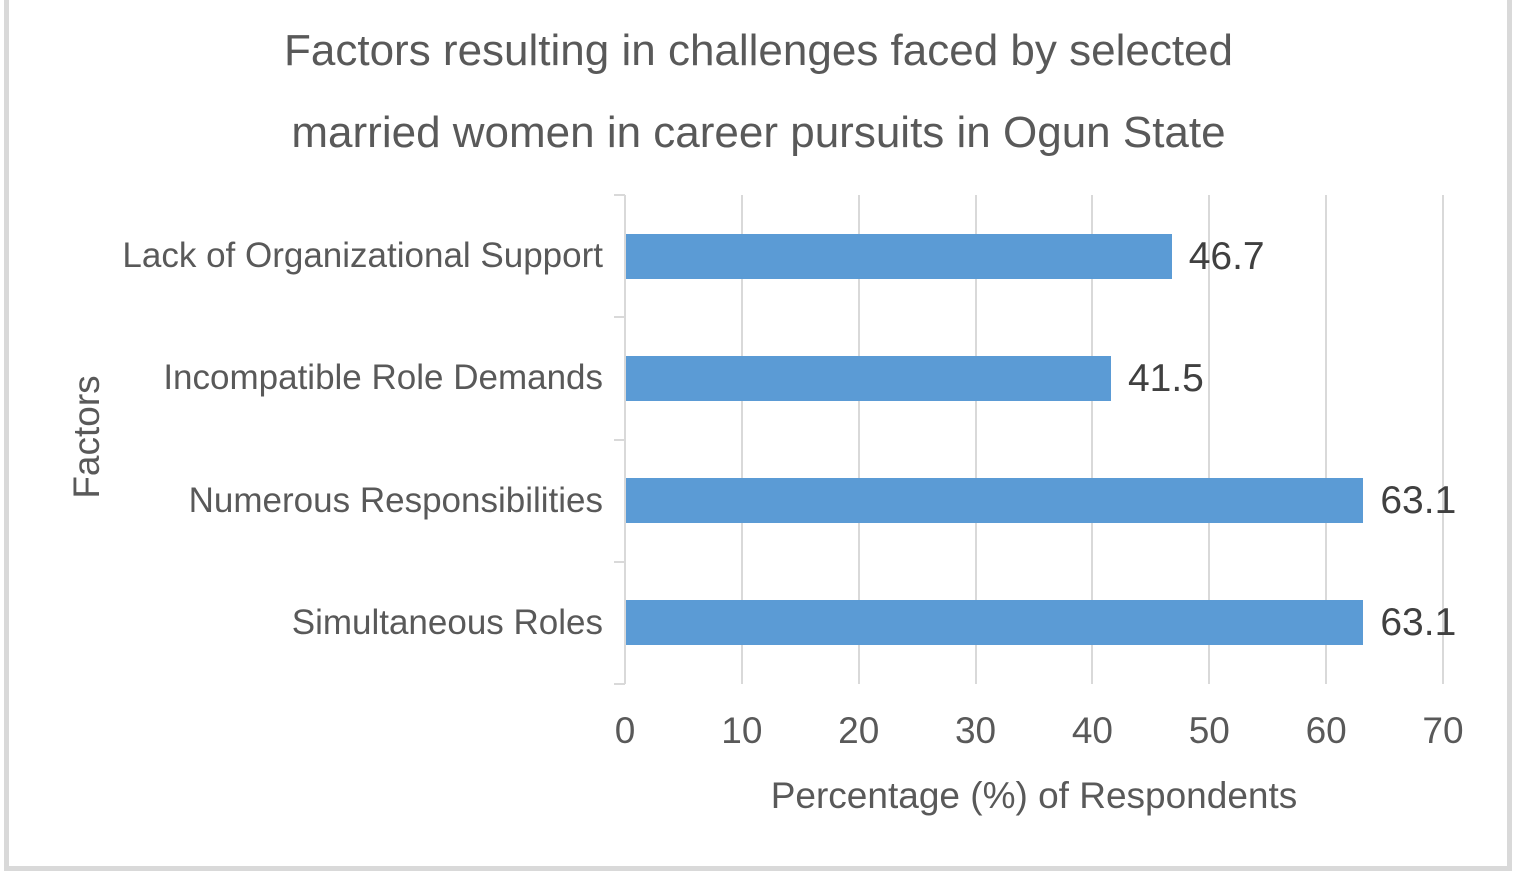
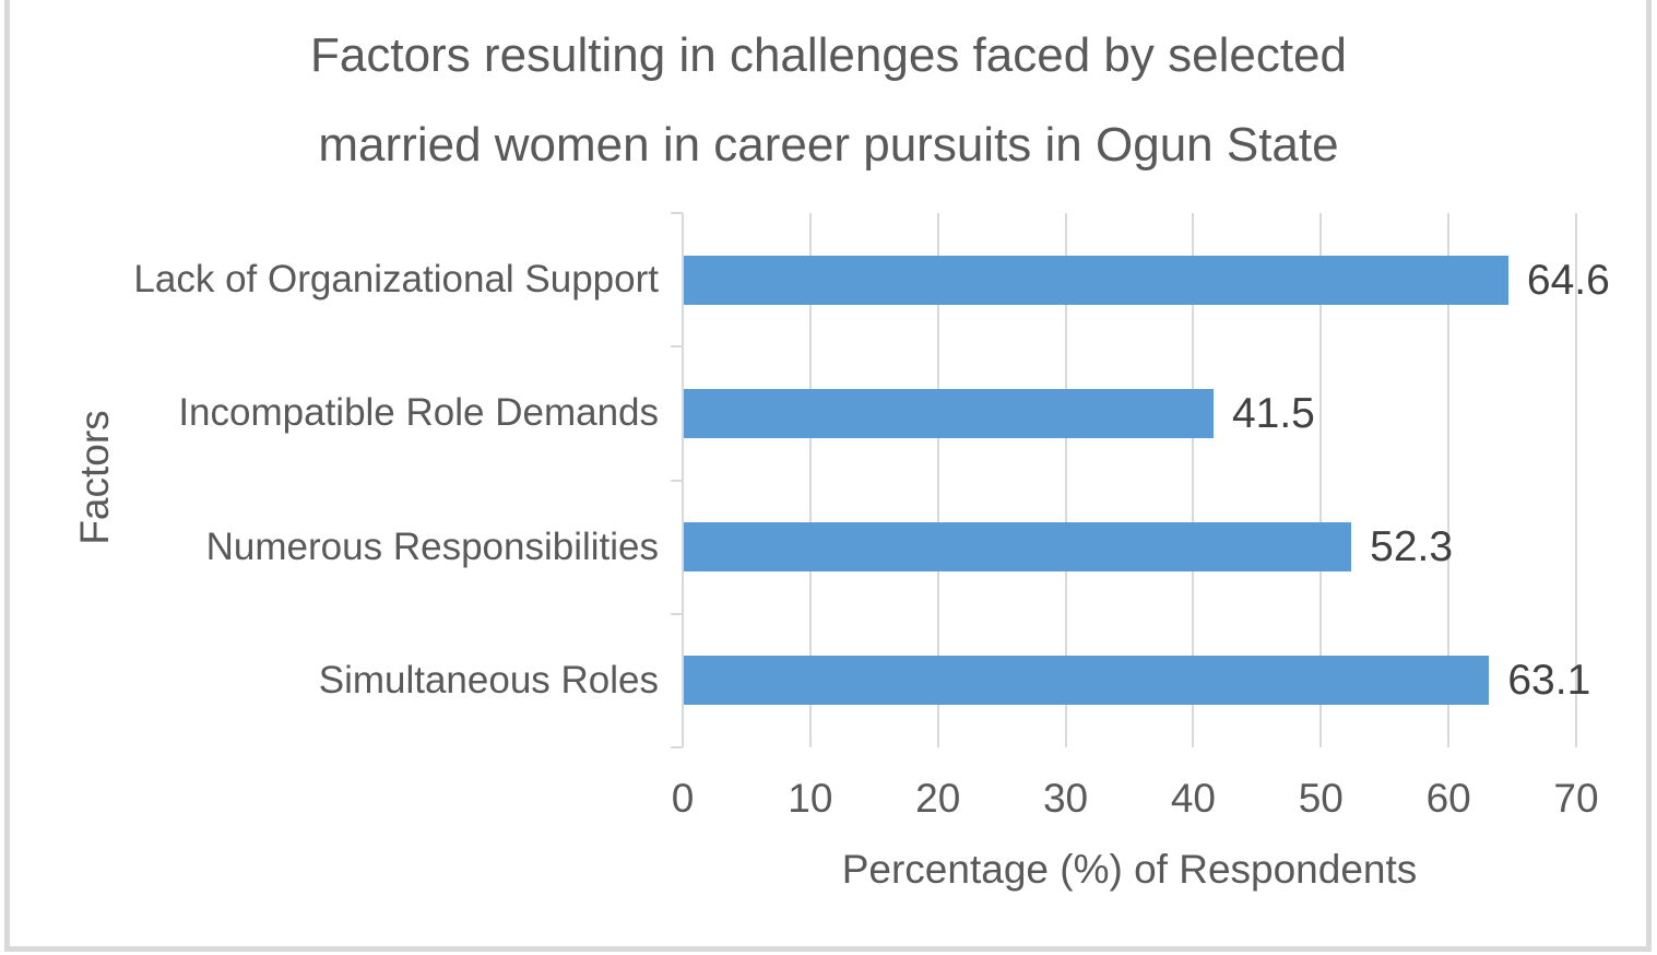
Lack of Organizational Support: 46.7 -> 64.6
Numerous Responsibilities: 63.1 -> 52.3
